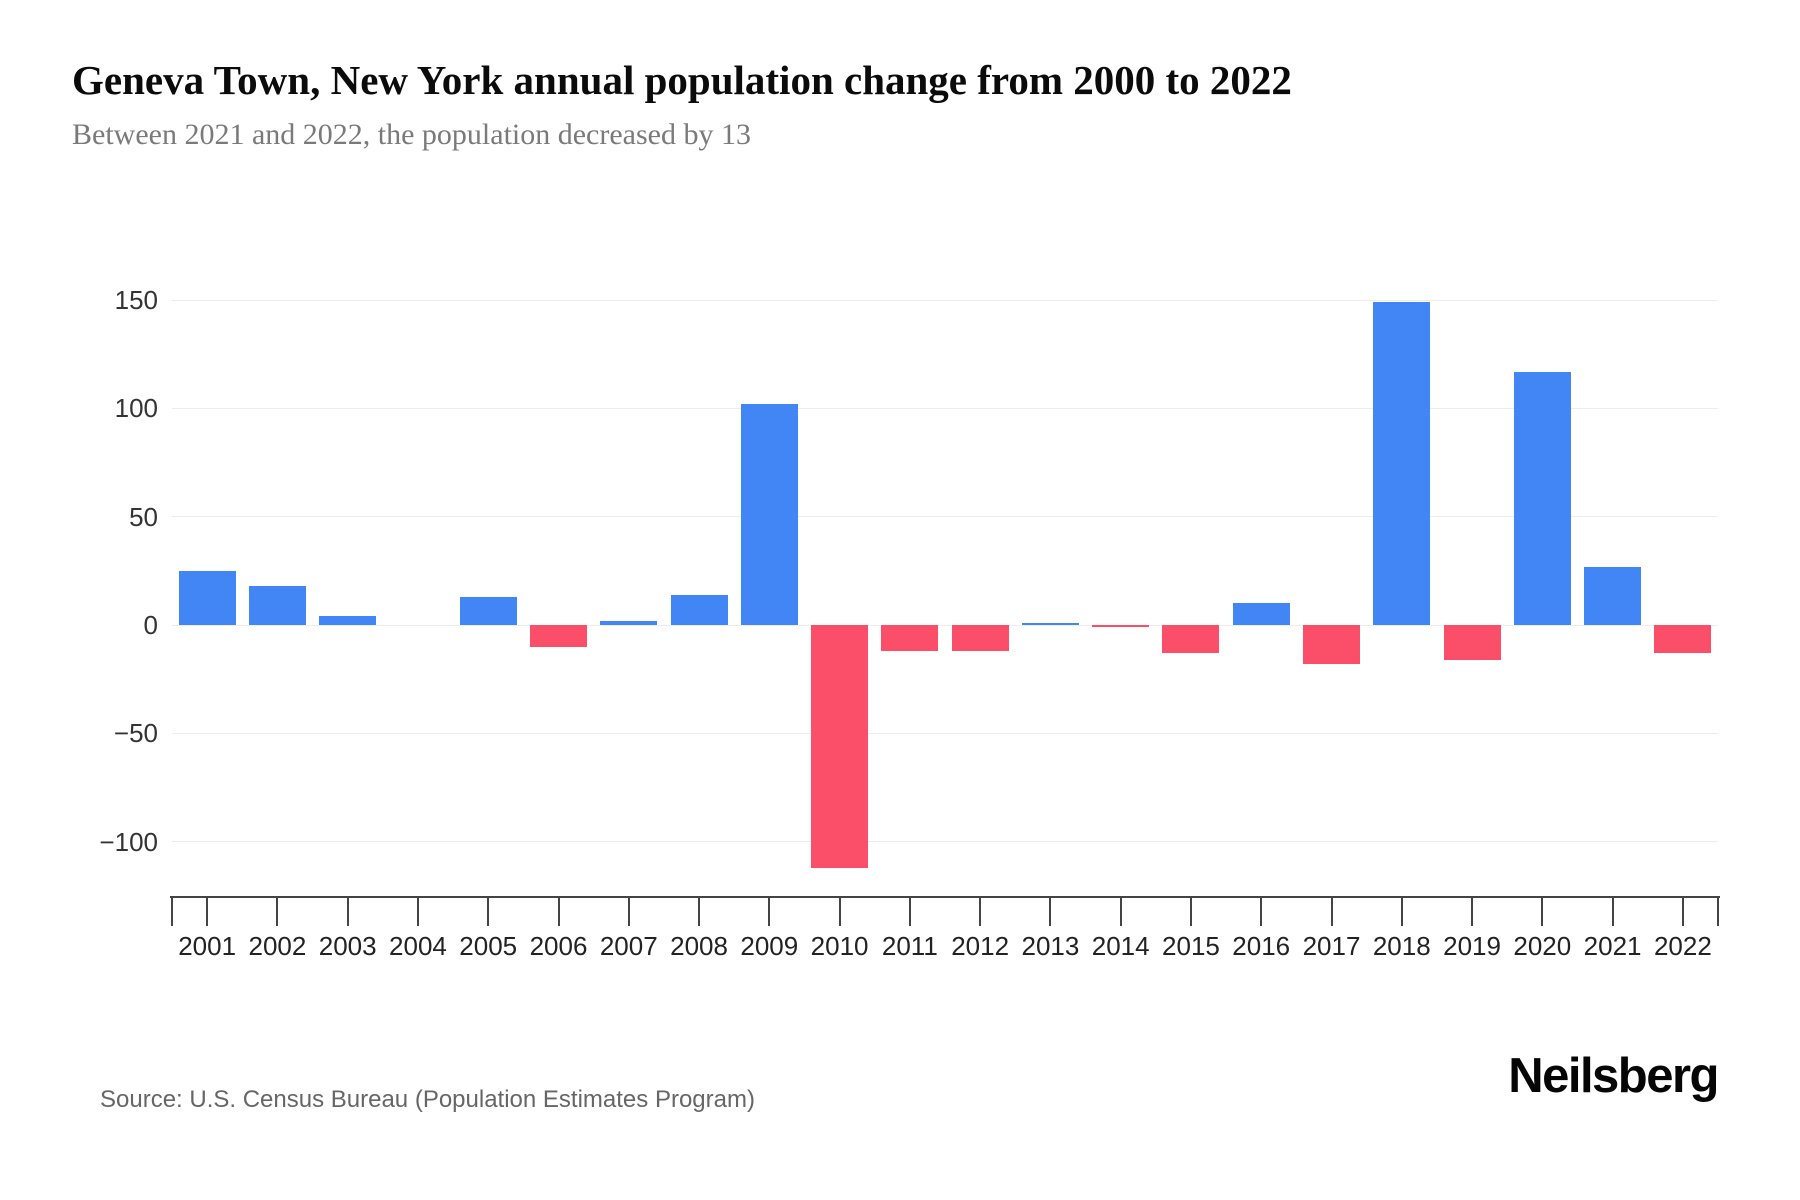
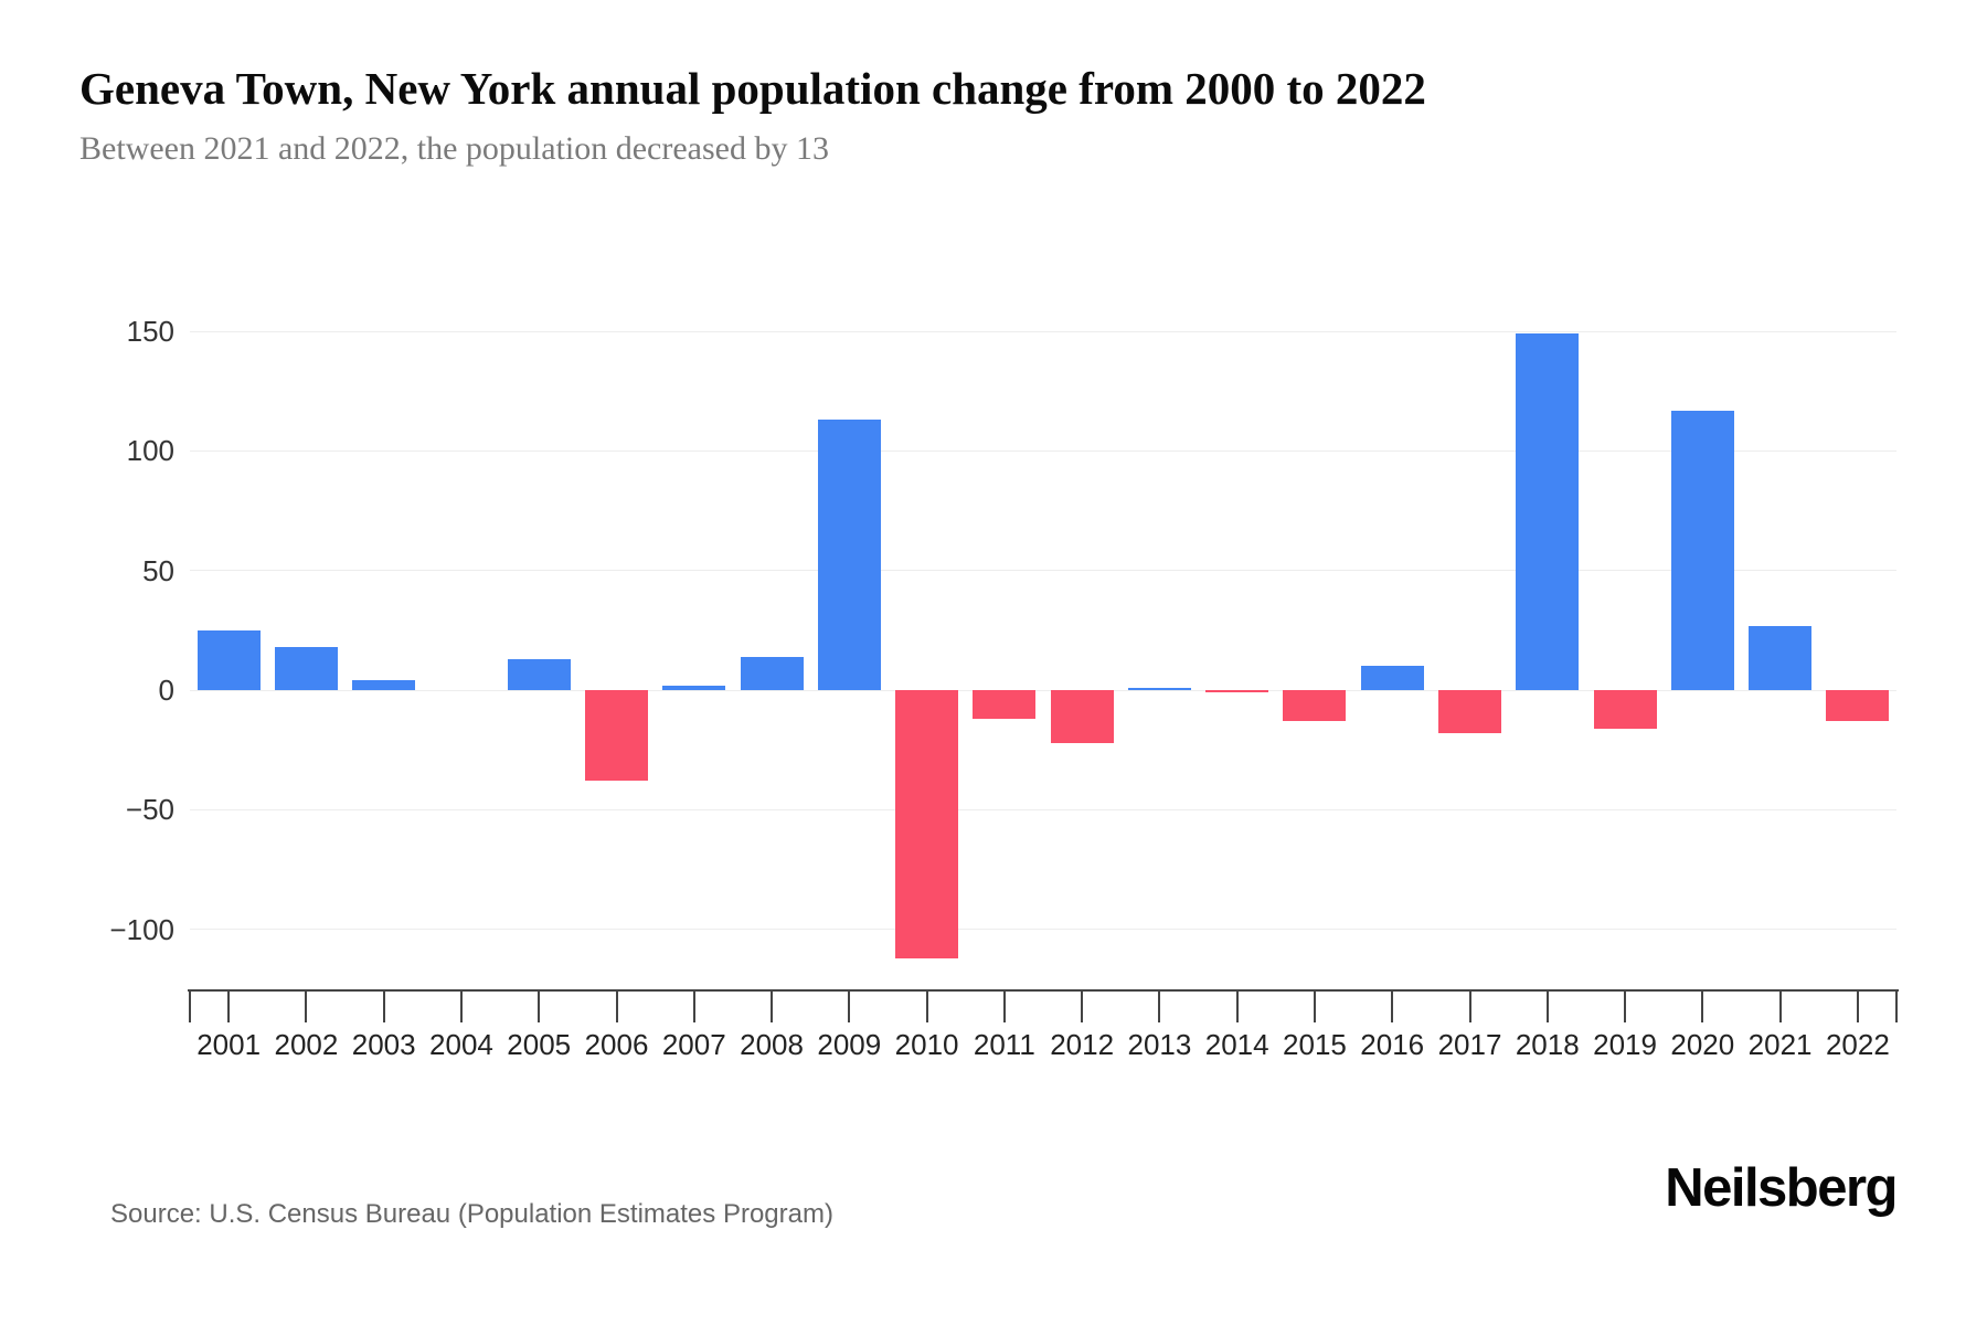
2006: -10 -> -38
2009: 102 -> 113
2012: -12 -> -22
